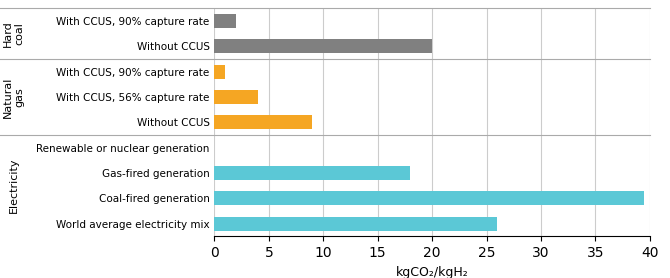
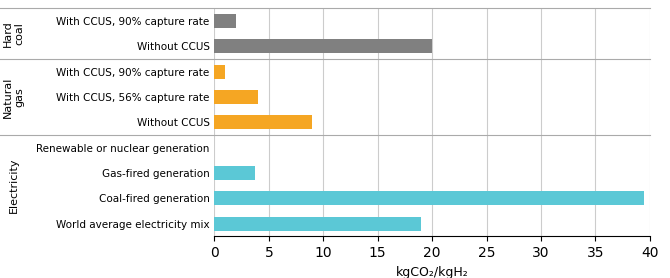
Gas‑fired generation: 18.0 -> 3.7
World average electricity mix: 26.0 -> 19.0
